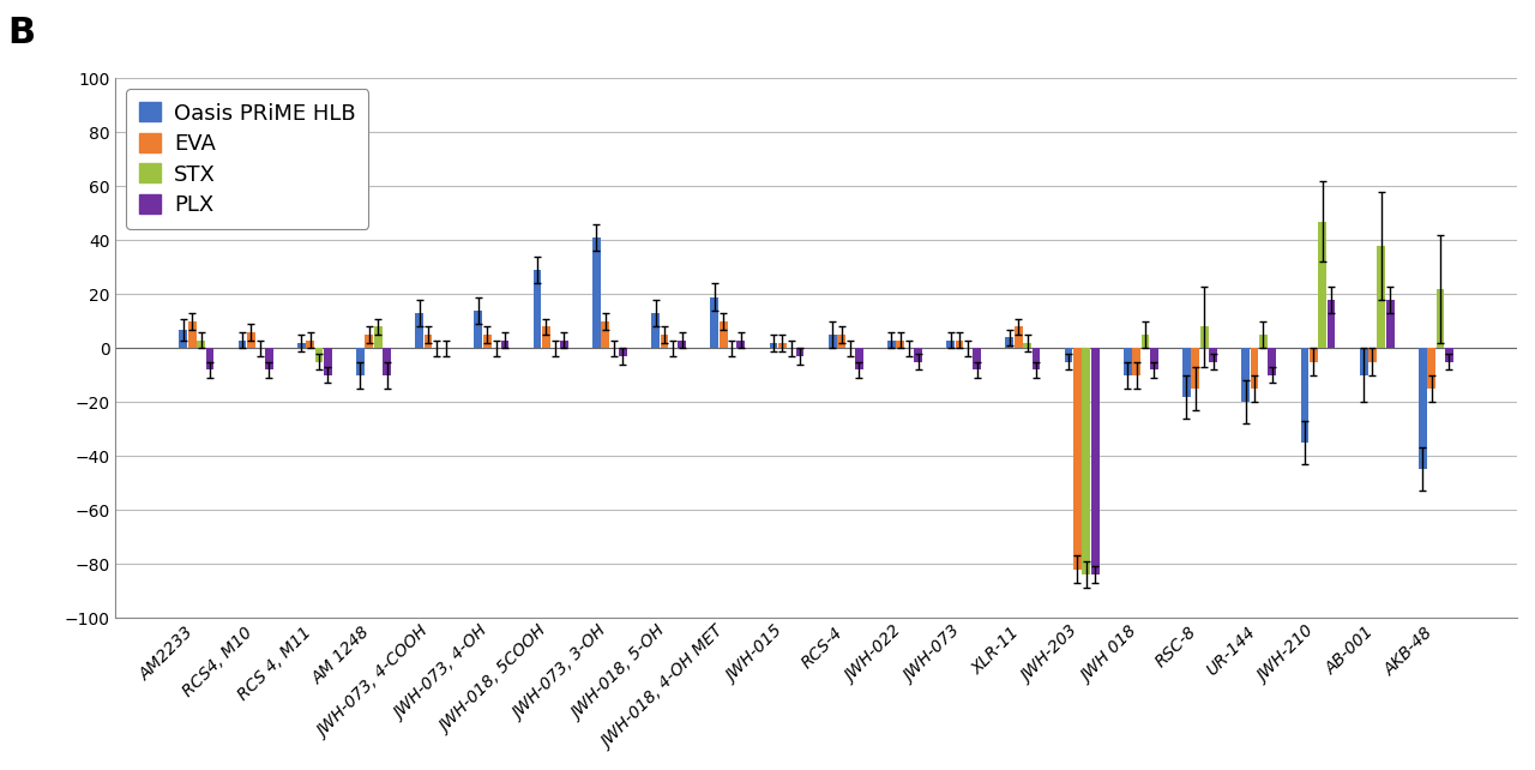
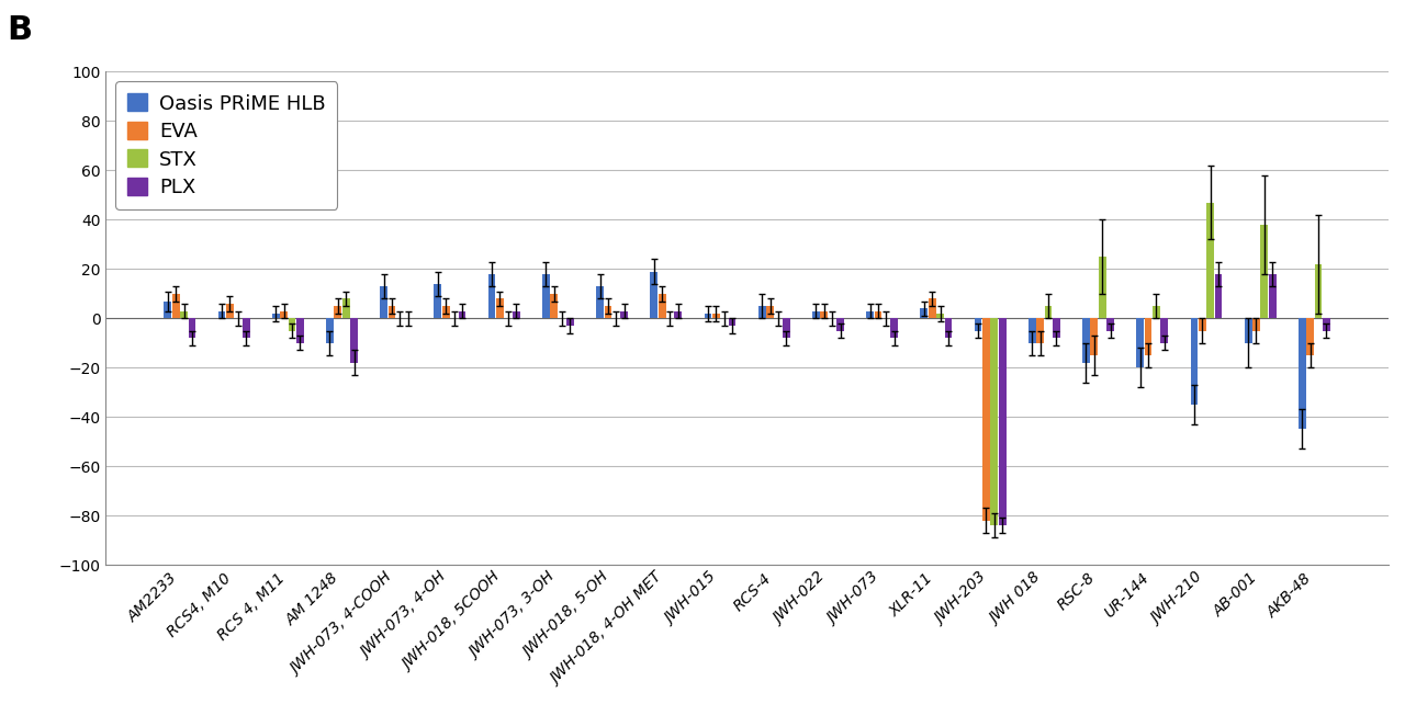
PLX/AM 1248: -10 -> -18
Oasis PRiME HLB/JWH-018, 5COOH: 29 -> 18
Oasis PRiME HLB/JWH-073, 3-OH: 41 -> 18
STX/RSC-8: 8 -> 25
